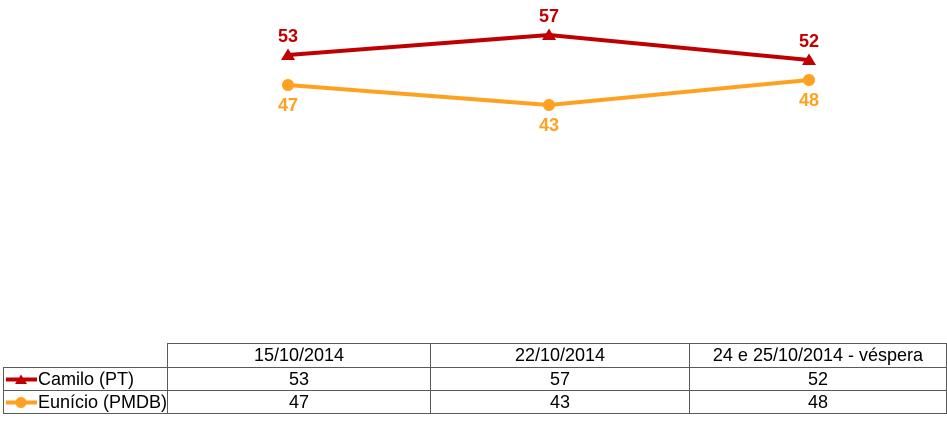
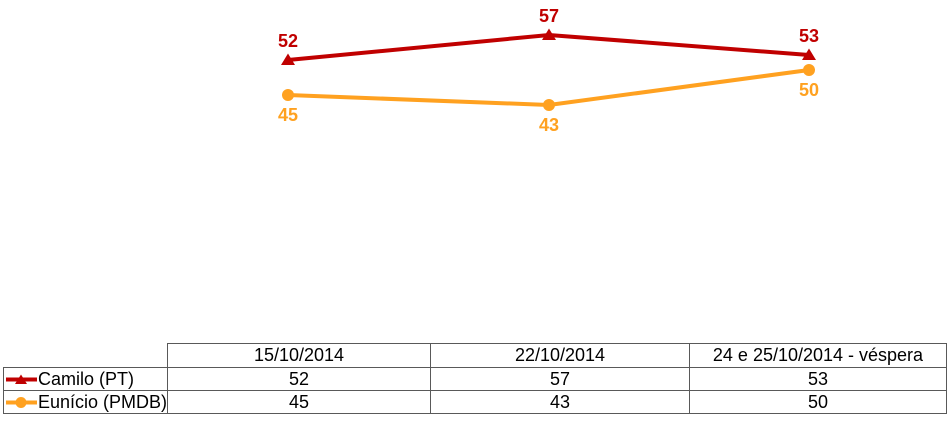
Camilo (PT)/15/10/2014: 53 -> 52
Eunício (PMDB)/15/10/2014: 47 -> 45
Camilo (PT)/24 e 25/10/2014 - véspera: 52 -> 53
Eunício (PMDB)/24 e 25/10/2014 - véspera: 48 -> 50
